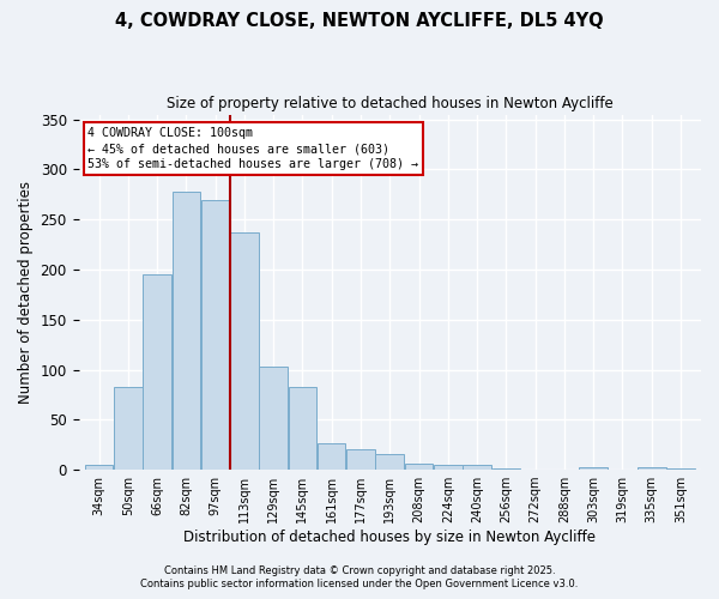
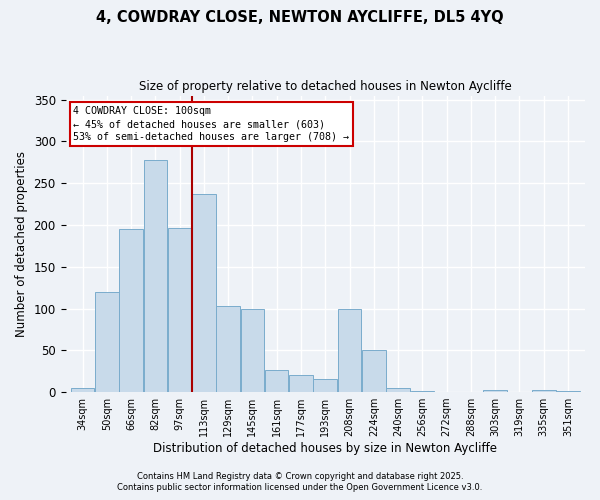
50sqm: 83 -> 120
97sqm: 270 -> 196
145sqm: 83 -> 100
208sqm: 6 -> 100
224sqm: 5 -> 50
